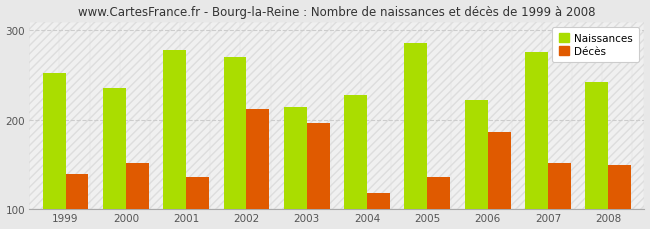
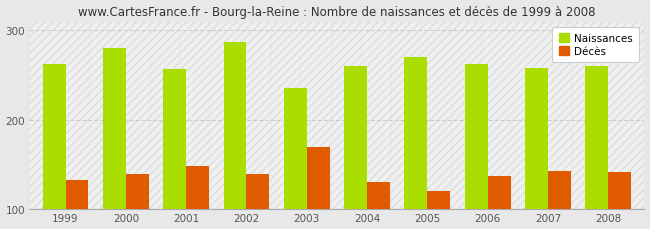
Naissances/1999: 252 -> 262
Décès/1999: 140 -> 133
Naissances/2000: 236 -> 280
Décès/2000: 152 -> 140
Naissances/2001: 278 -> 257
Décès/2001: 136 -> 148
Naissances/2002: 270 -> 287
Décès/2002: 212 -> 140
Naissances/2003: 214 -> 236
Décès/2003: 196 -> 170
Naissances/2004: 228 -> 260
Décès/2004: 118 -> 131
Naissances/2005: 286 -> 270
Décès/2005: 136 -> 120
Naissances/2006: 222 -> 262
Décès/2006: 186 -> 137
Naissances/2007: 276 -> 258
Décès/2007: 152 -> 143
Naissances/2008: 242 -> 260
Décès/2008: 150 -> 142
